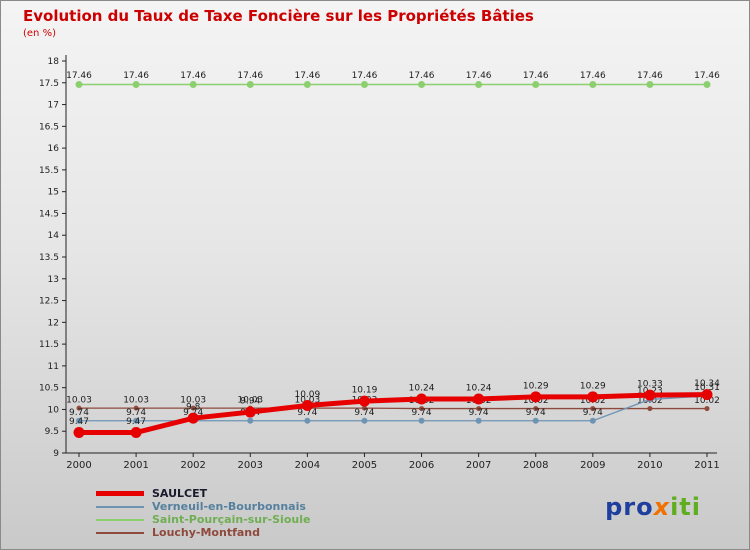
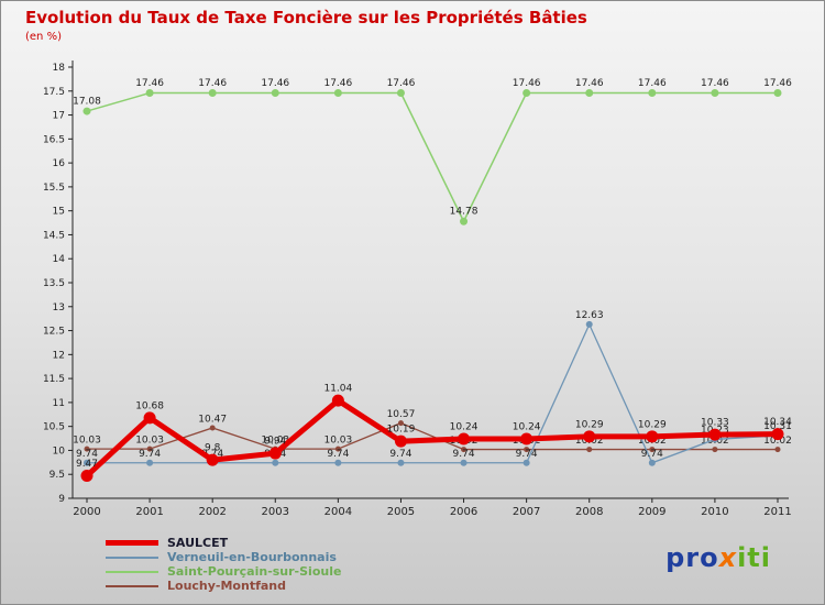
Saint-Pourçain-sur-Sioule/2000: 17.46 -> 17.08
SAULCET/2001: 9.47 -> 10.68
Louchy-Montfand/2002: 10.03 -> 10.47
SAULCET/2004: 10.09 -> 11.04
Louchy-Montfand/2005: 10.03 -> 10.57
Saint-Pourçain-sur-Sioule/2006: 17.46 -> 14.78
Verneuil-en-Bourbonnais/2008: 9.74 -> 12.63
